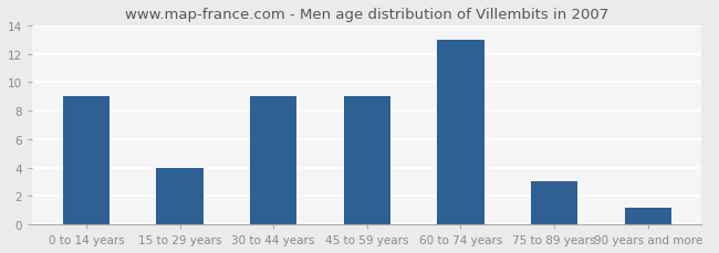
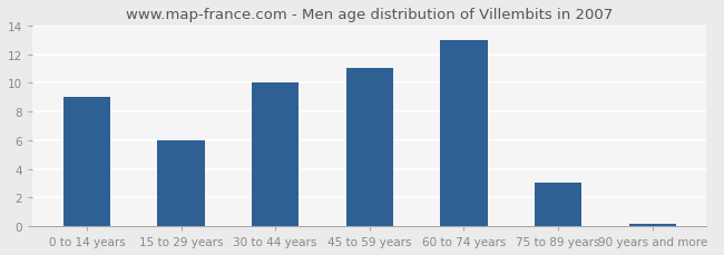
15 to 29 years: 4.0 -> 6.0
30 to 44 years: 9.0 -> 10.0
45 to 59 years: 9.0 -> 11.0
90 years and more: 1.2 -> 0.1
